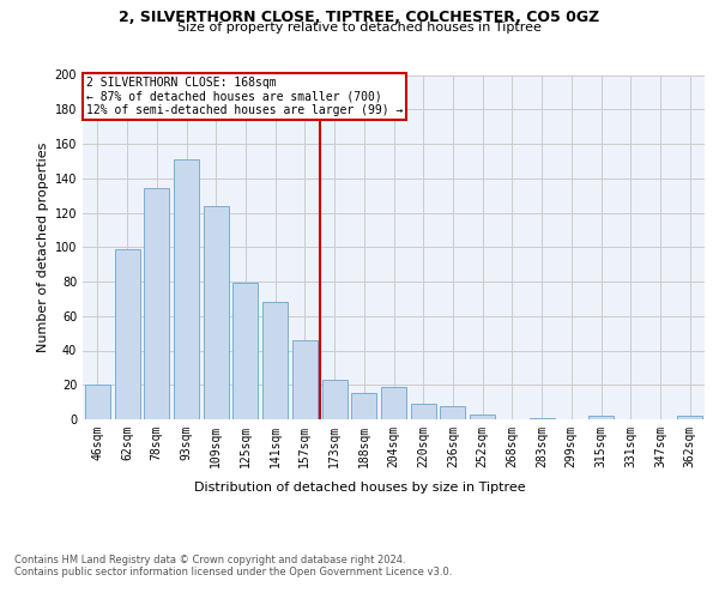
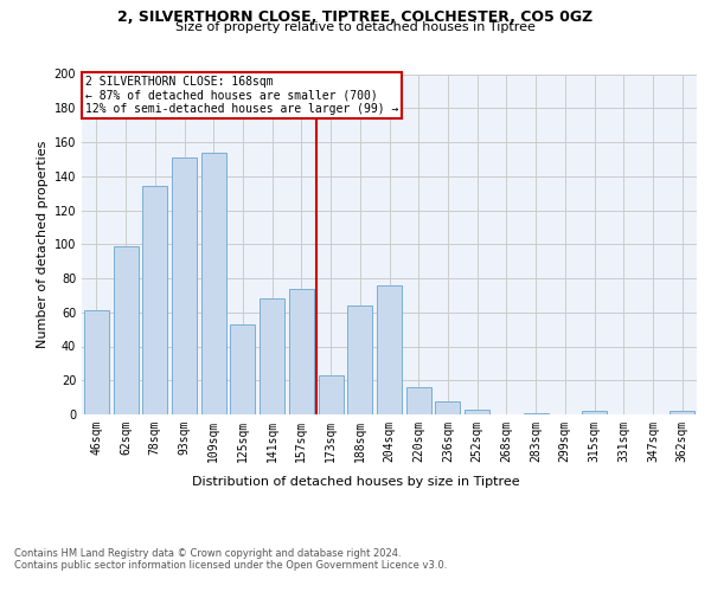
46sqm: 20 -> 61
109sqm: 124 -> 154
125sqm: 79 -> 53
157sqm: 46 -> 74
188sqm: 15 -> 64
204sqm: 19 -> 76
220sqm: 9 -> 16
